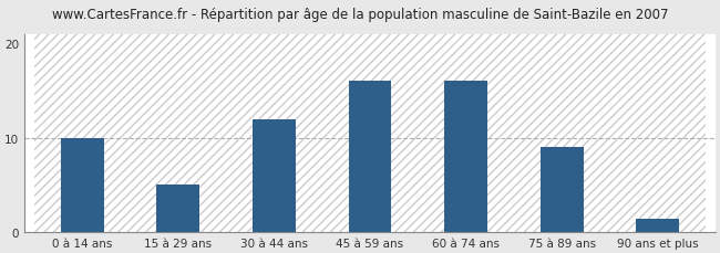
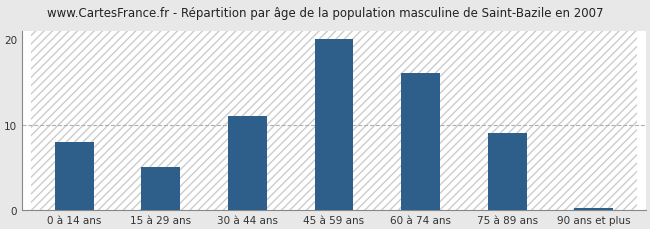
0 à 14 ans: 10.0 -> 8.0
30 à 44 ans: 12.0 -> 11.0
45 à 59 ans: 16.0 -> 20.0
90 ans et plus: 1.4 -> 0.2
